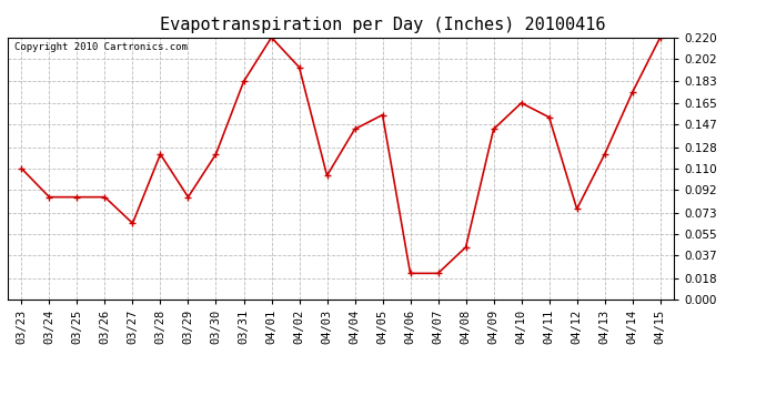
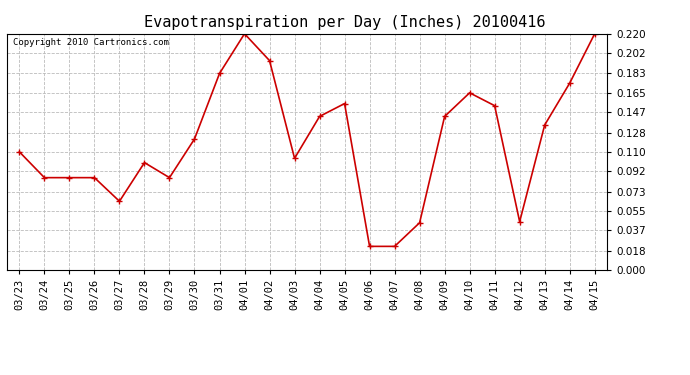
03/28: 0.122 -> 0.100
04/12: 0.076 -> 0.045
04/13: 0.122 -> 0.135
